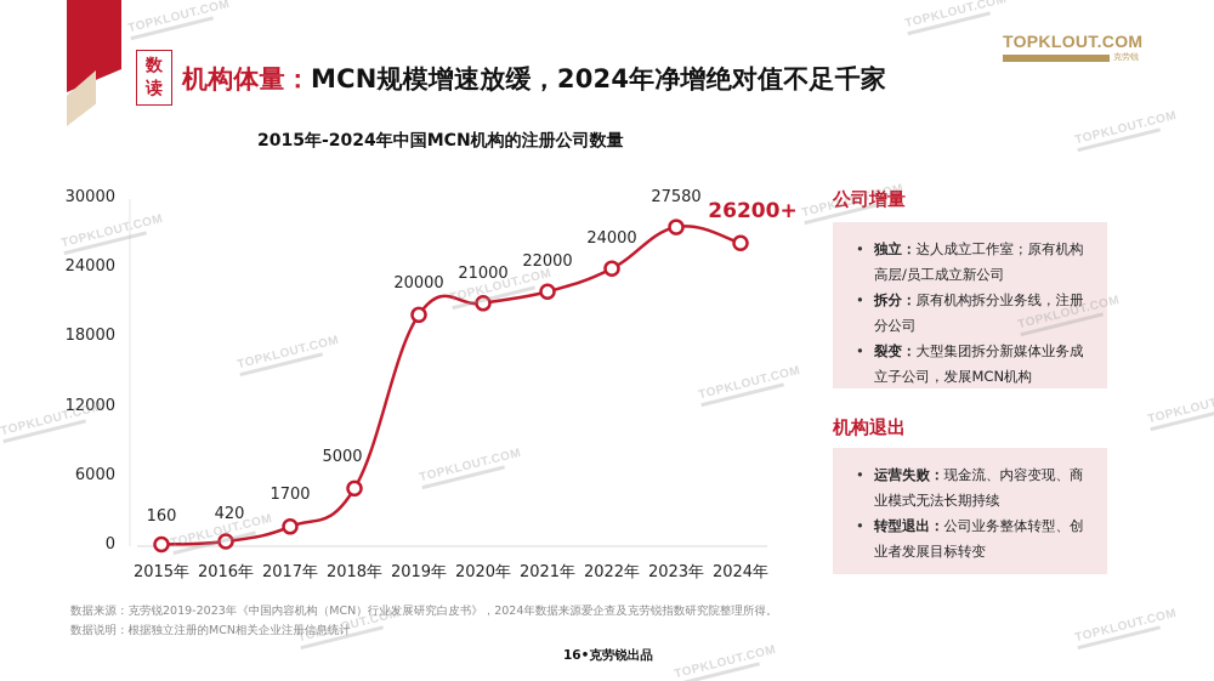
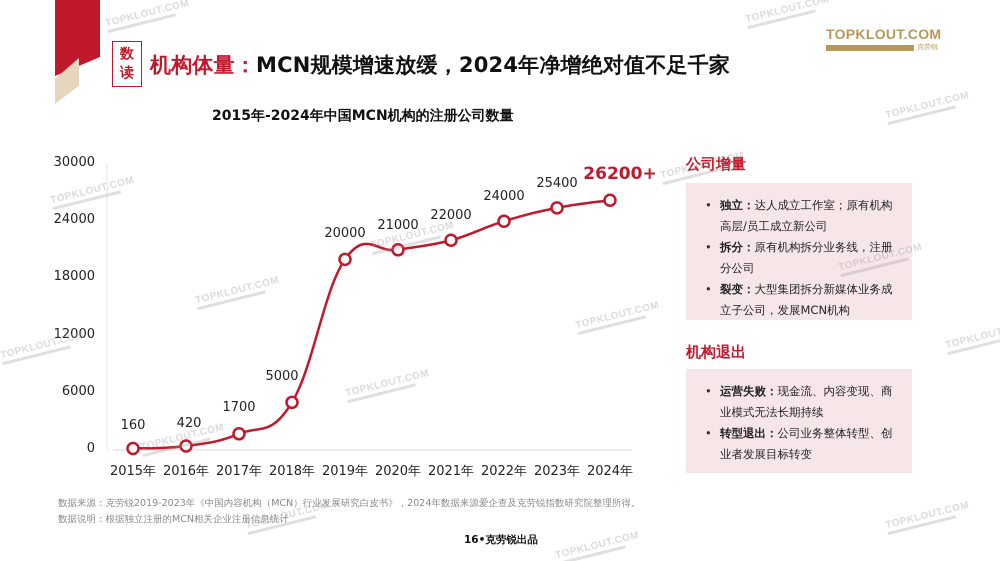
2023年: 27580 -> 25400
